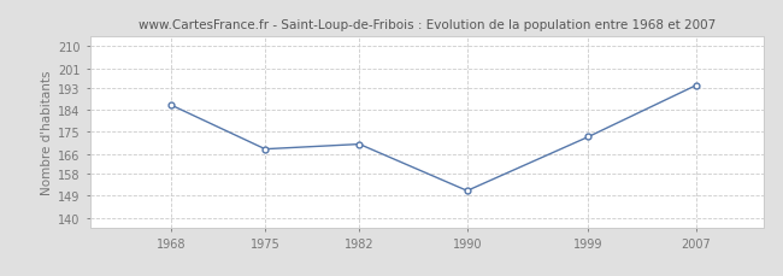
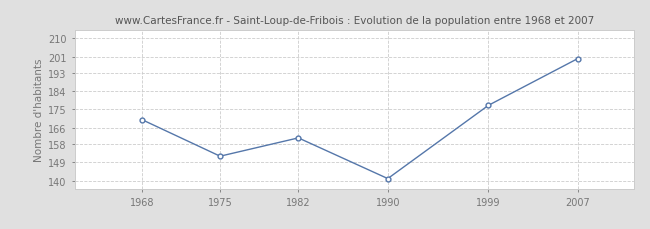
1968: 186 -> 170
1975: 168 -> 152
1982: 170 -> 161
1990: 151 -> 141
1999: 173 -> 177
2007: 194 -> 200
